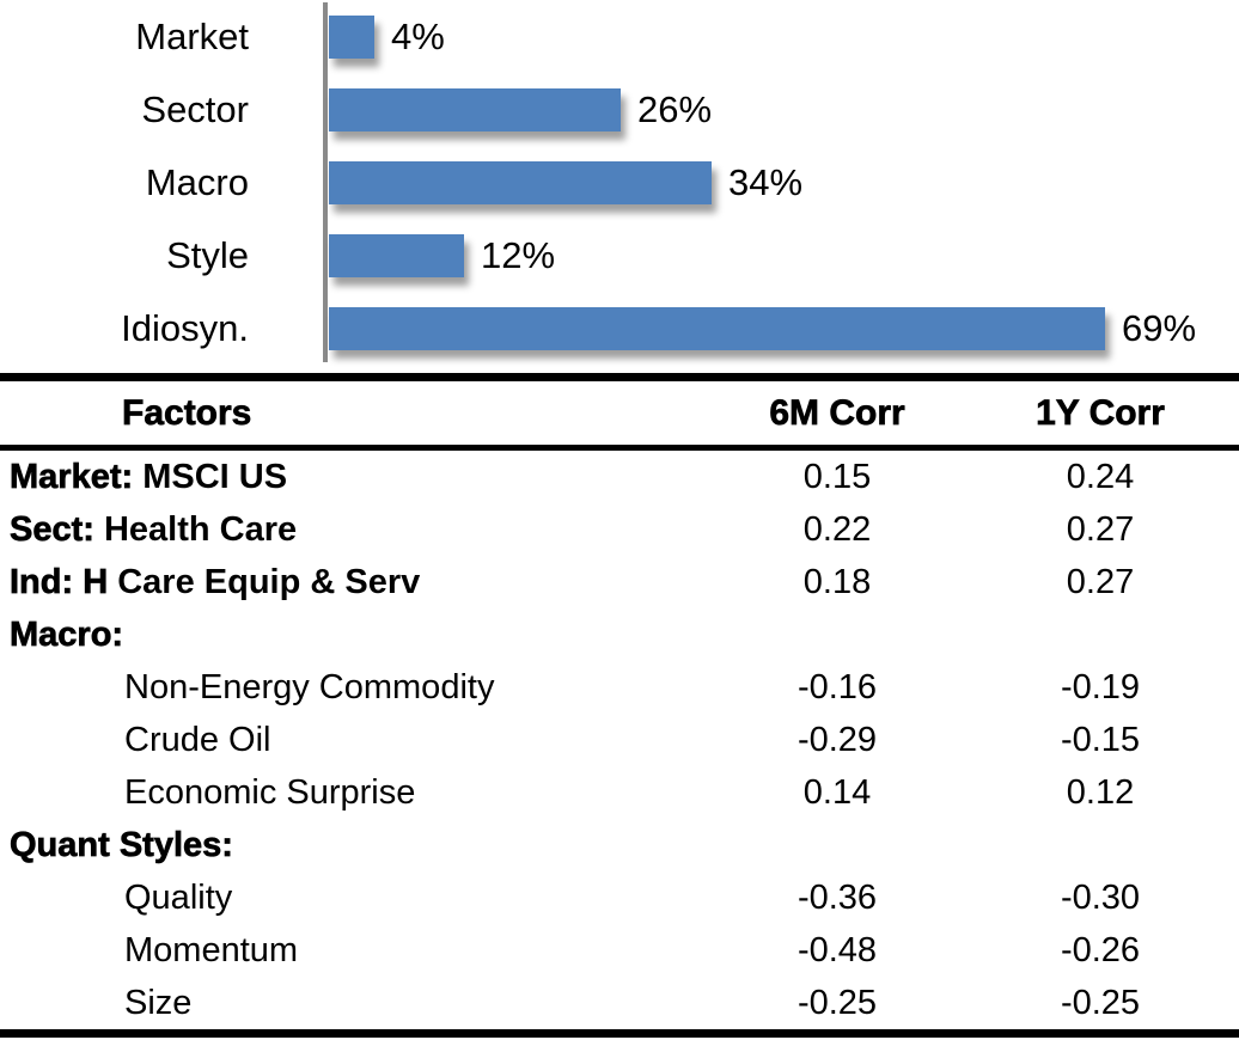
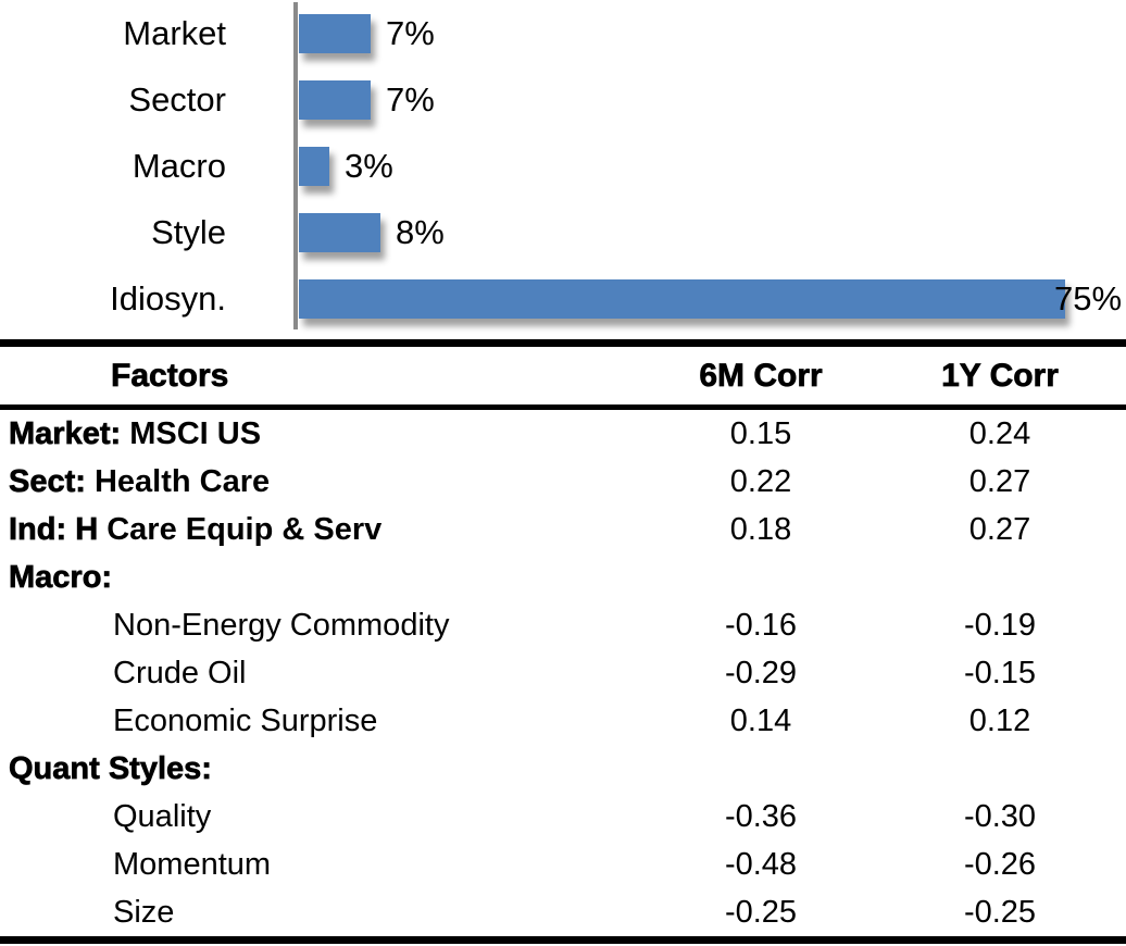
Market: 4% -> 7%
Sector: 26% -> 7%
Macro: 34% -> 3%
Style: 12% -> 8%
Idiosyn.: 69% -> 75%
